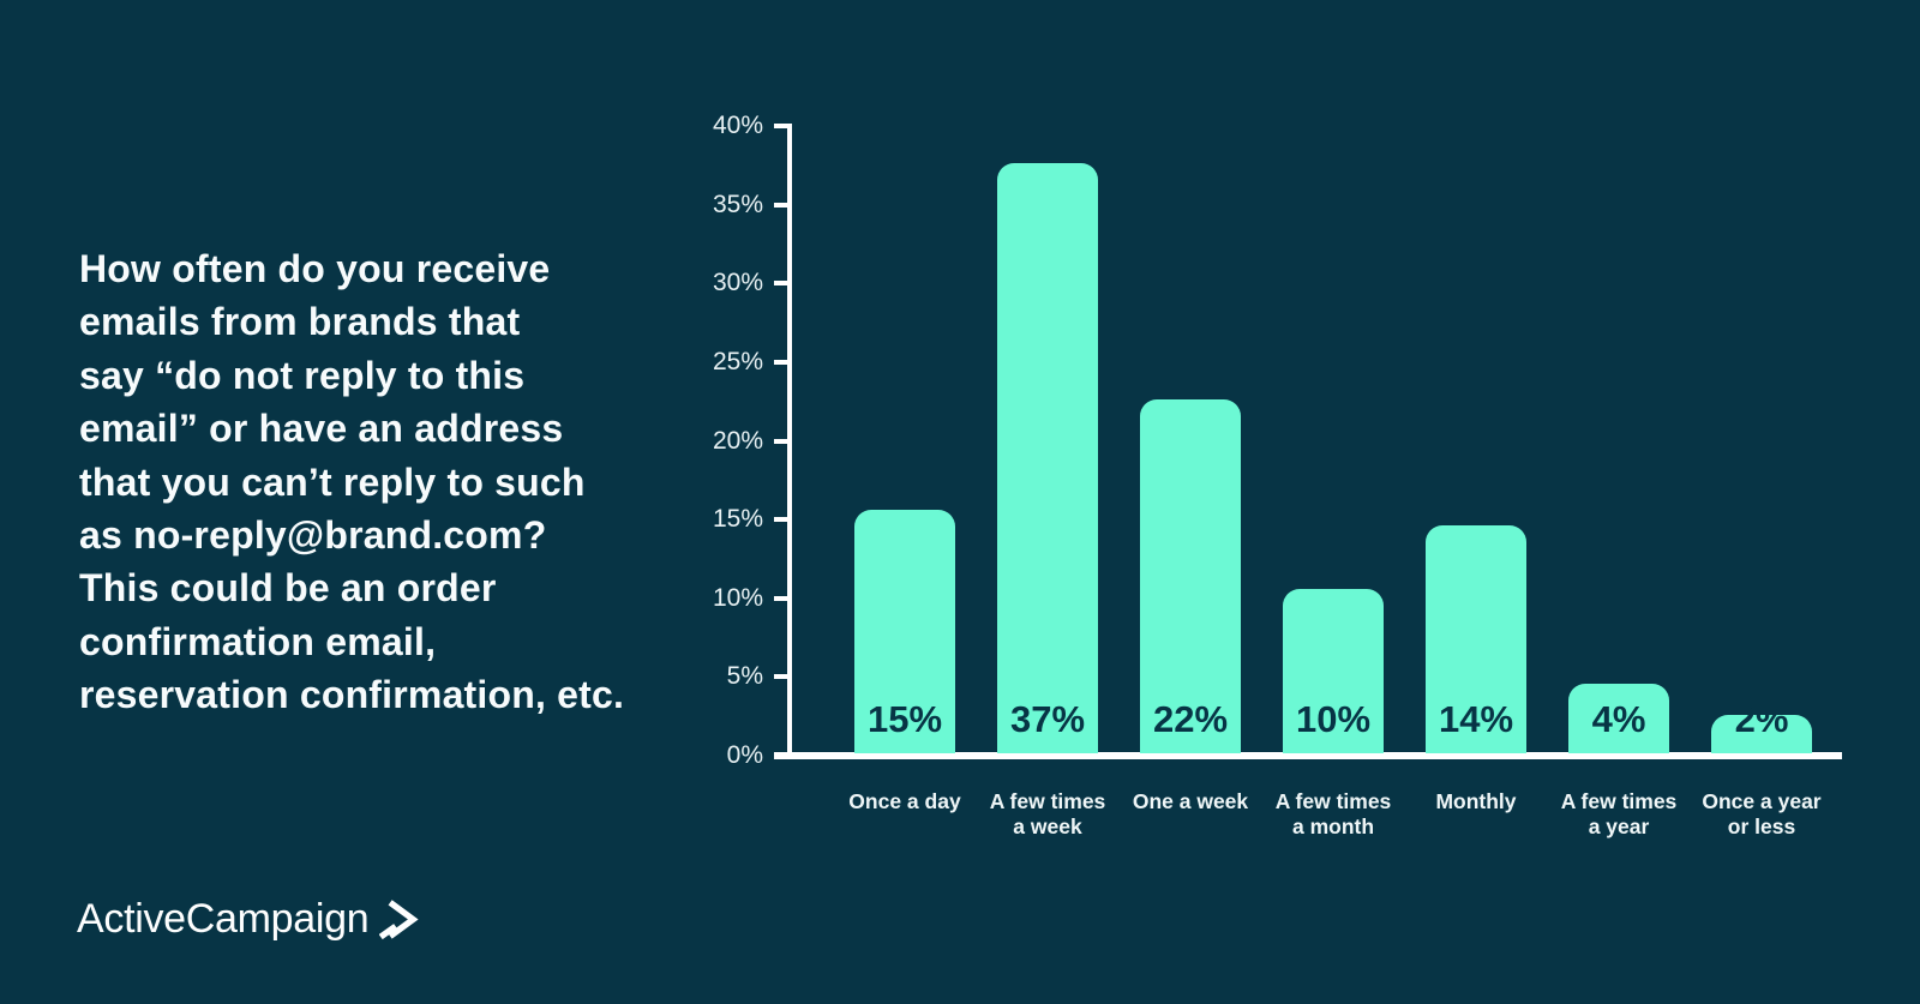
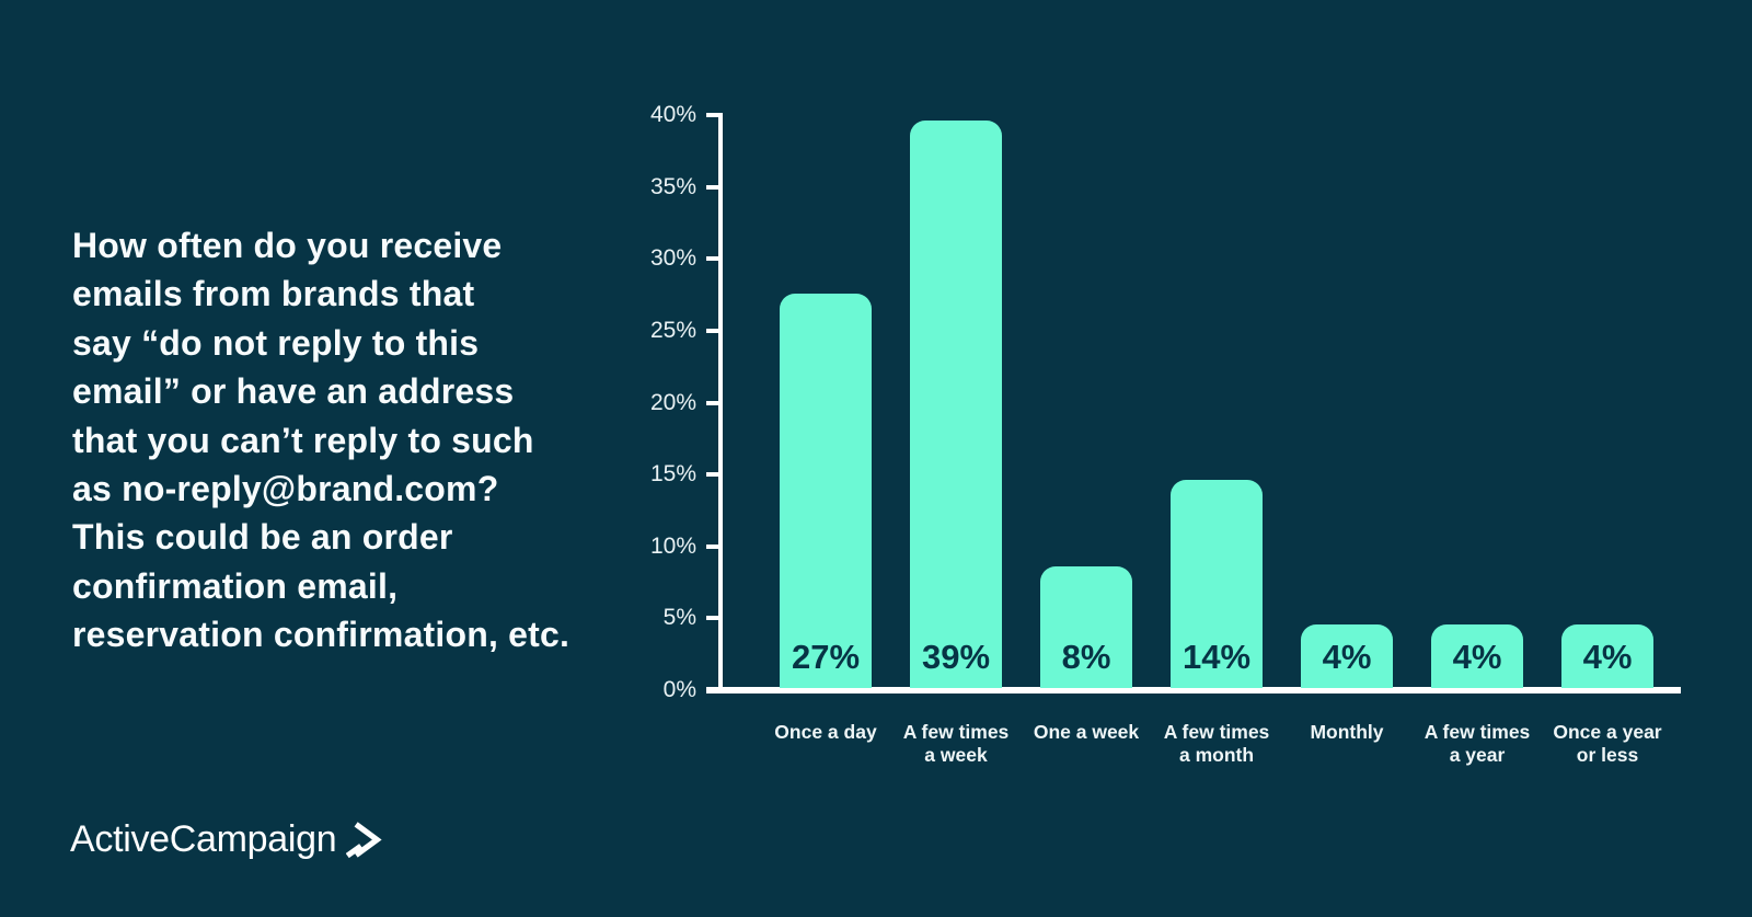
Once a day: 15% -> 27%
A few times a week: 37% -> 39%
One a week: 22% -> 8%
A few times a month: 10% -> 14%
Monthly: 14% -> 4%
Once a year or less: 2% -> 4%
